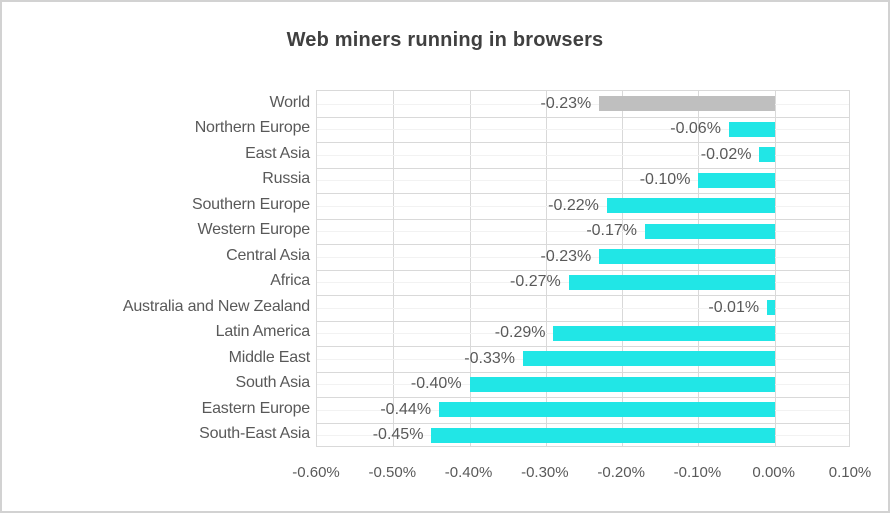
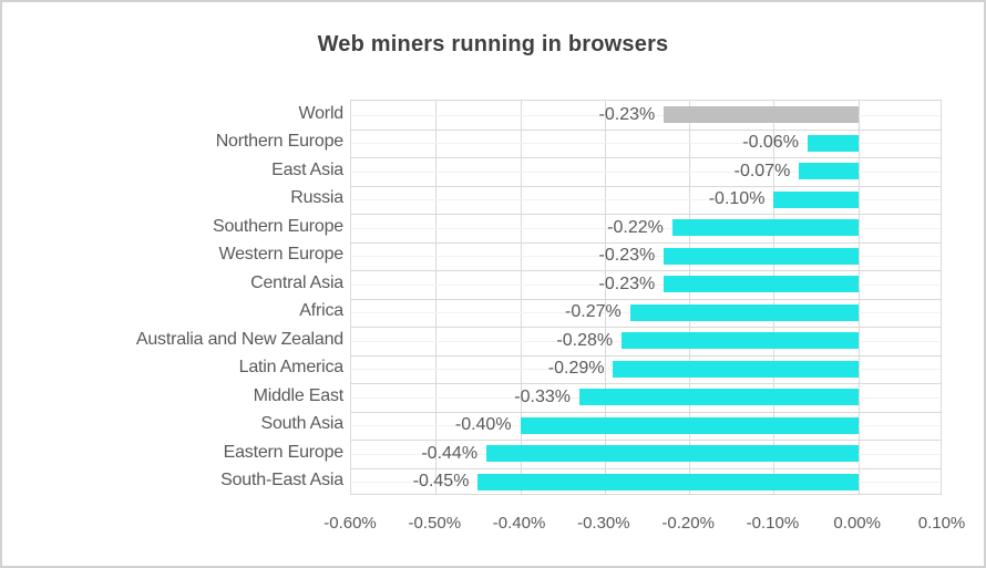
East Asia: -0.02% -> -0.07%
Western Europe: -0.17% -> -0.23%
Australia and New Zealand: -0.01% -> -0.28%
